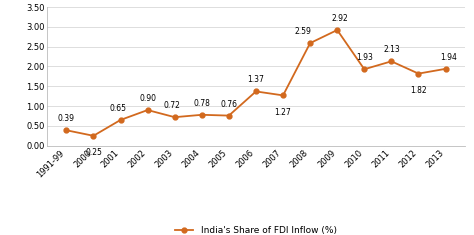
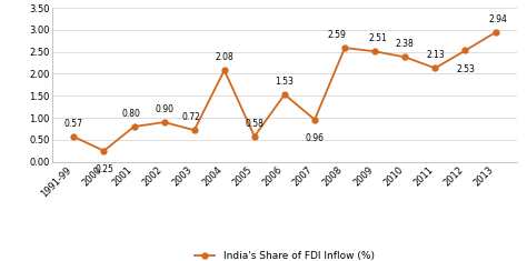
1991-99: 0.39 -> 0.57
2001: 0.65 -> 0.80
2004: 0.78 -> 2.08
2005: 0.76 -> 0.58
2006: 1.37 -> 1.53
2007: 1.27 -> 0.96
2009: 2.92 -> 2.51
2010: 1.93 -> 2.38
2012: 1.82 -> 2.53
2013: 1.94 -> 2.94
